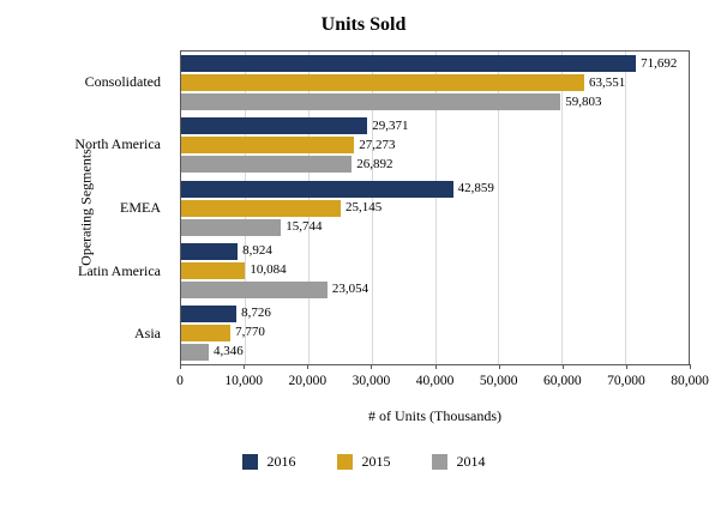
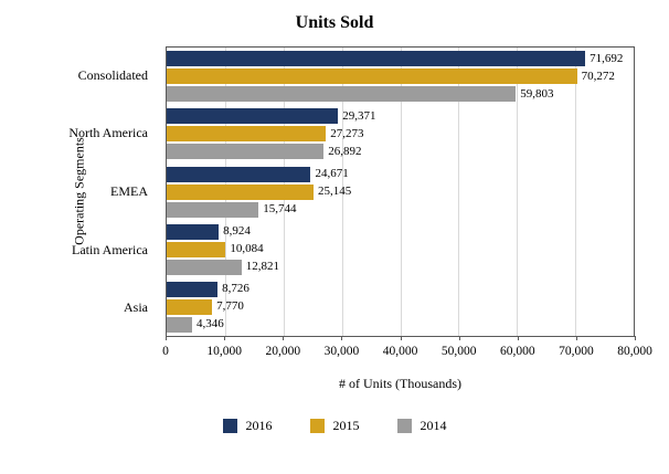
2015/Consolidated: 63,551 -> 70,272
2016/EMEA: 42,859 -> 24,671
2014/Latin America: 23,054 -> 12,821
